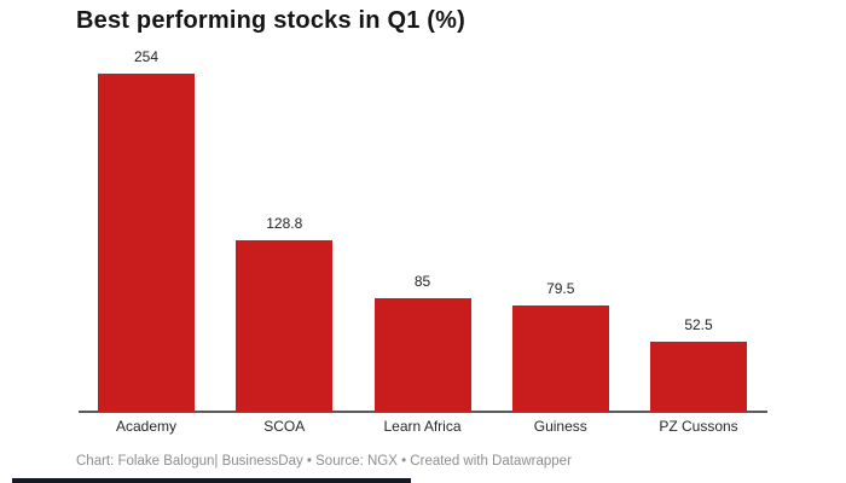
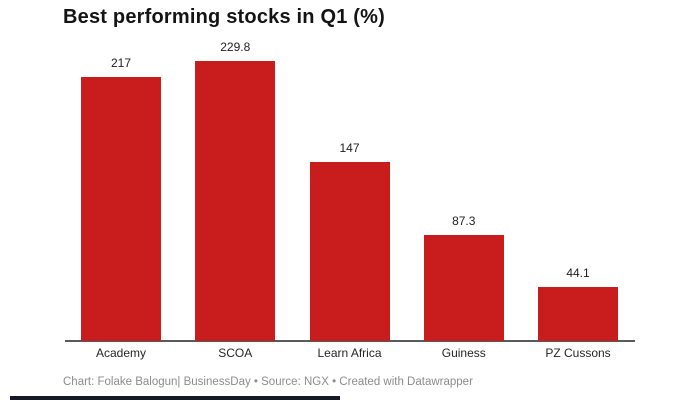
Academy: 254 -> 217
SCOA: 128.8 -> 229.8
Learn Africa: 85 -> 147
Guiness: 79.5 -> 87.3
PZ Cussons: 52.5 -> 44.1
